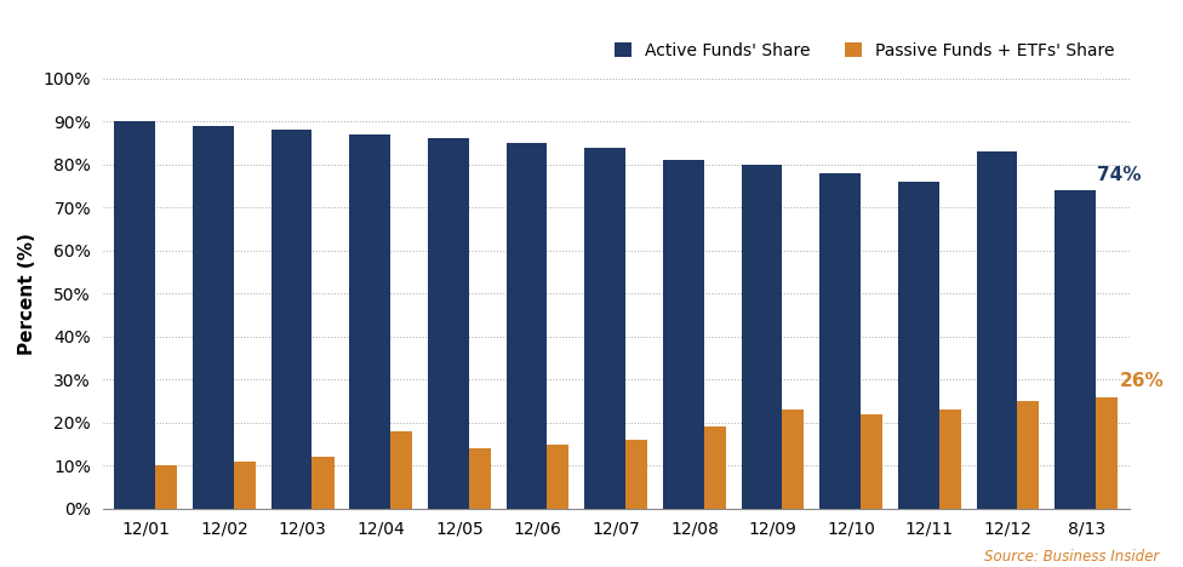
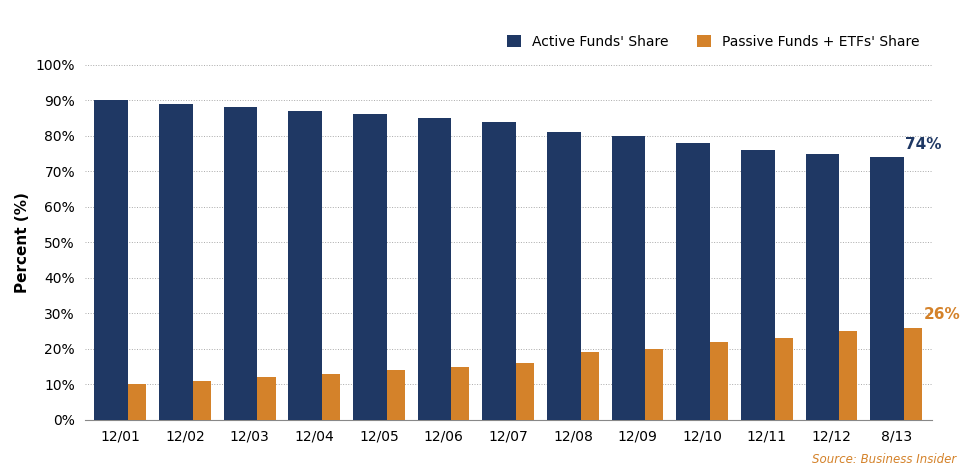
Passive Funds + ETFs' Share/12/04: 18% -> 13%
Passive Funds + ETFs' Share/12/09: 23% -> 20%
Active Funds' Share/12/12: 83% -> 75%
